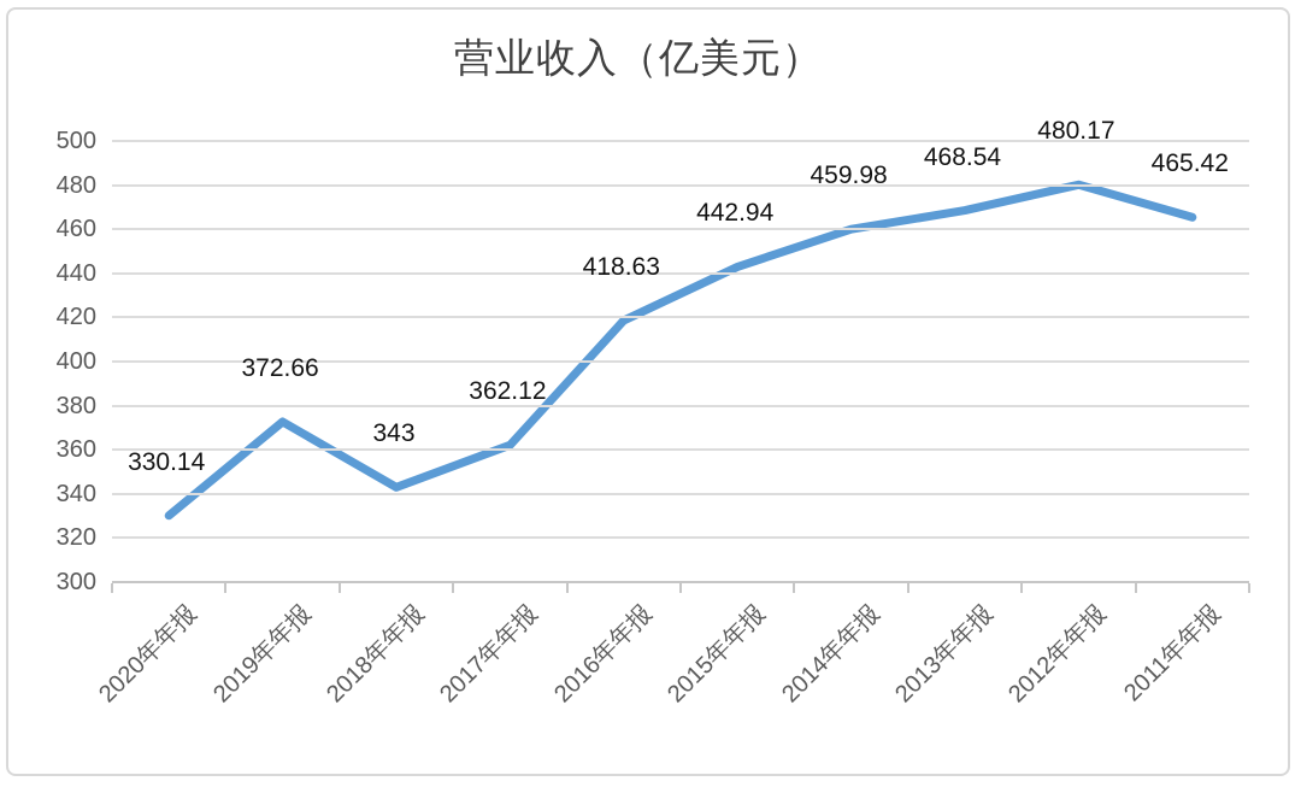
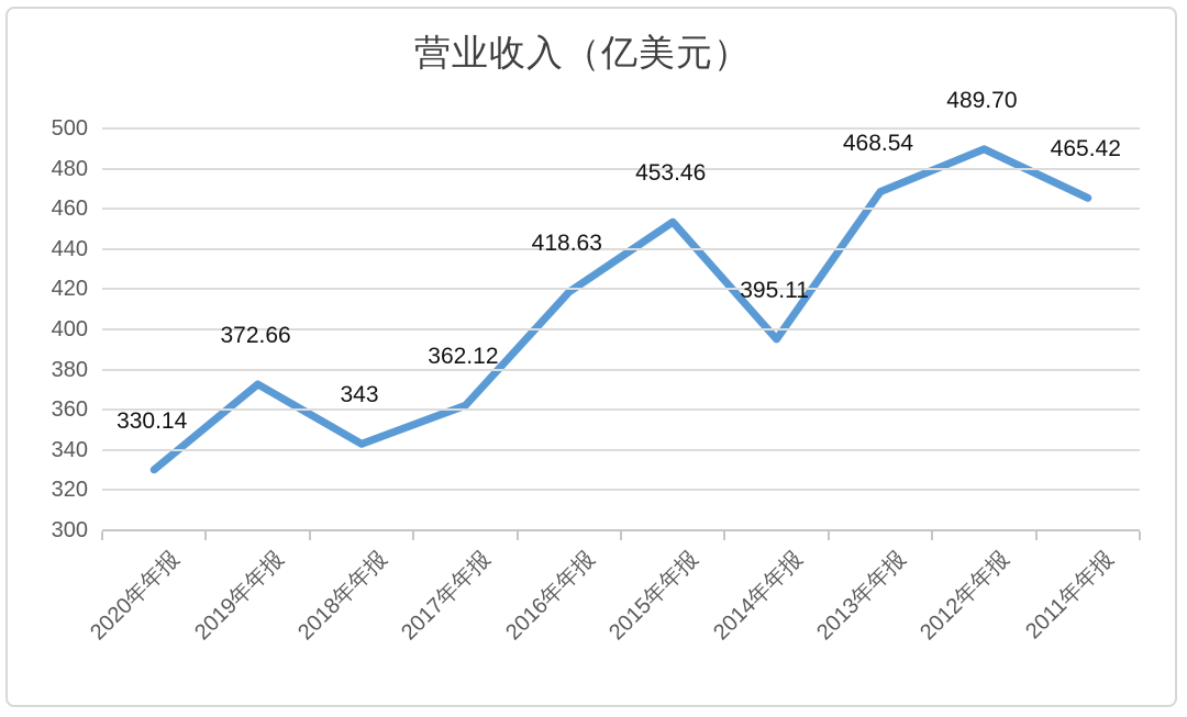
2015年年报: 442.94 -> 453.46
2014年年报: 459.98 -> 395.11
2012年年报: 480.17 -> 489.70
